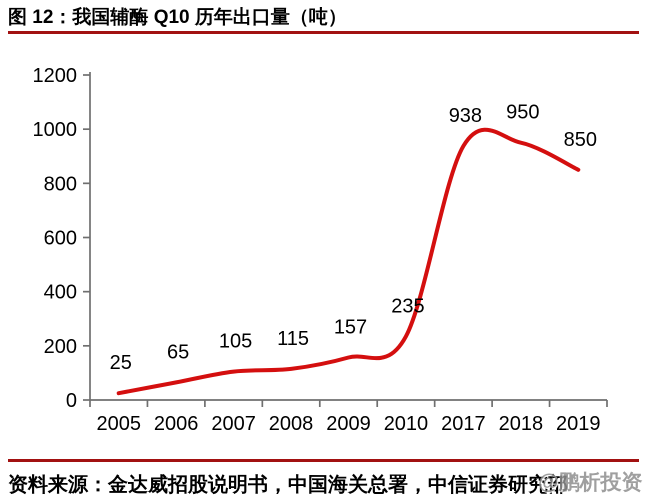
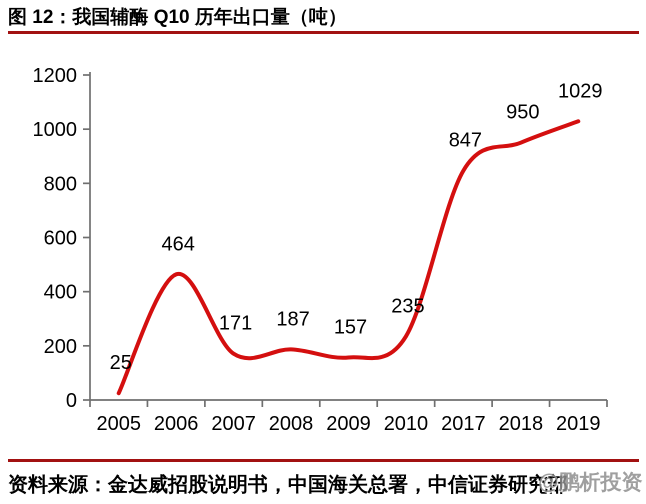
2006: 65 -> 464
2007: 105 -> 171
2008: 115 -> 187
2017: 938 -> 847
2019: 850 -> 1029
